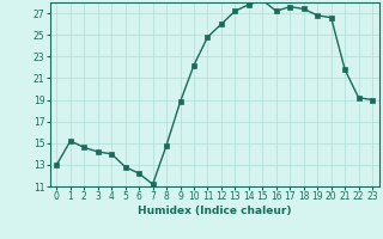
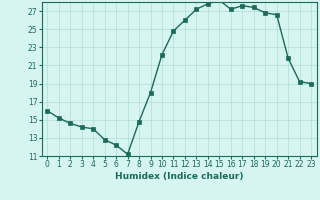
0: 13.0 -> 16.0
9: 18.8 -> 18.0
